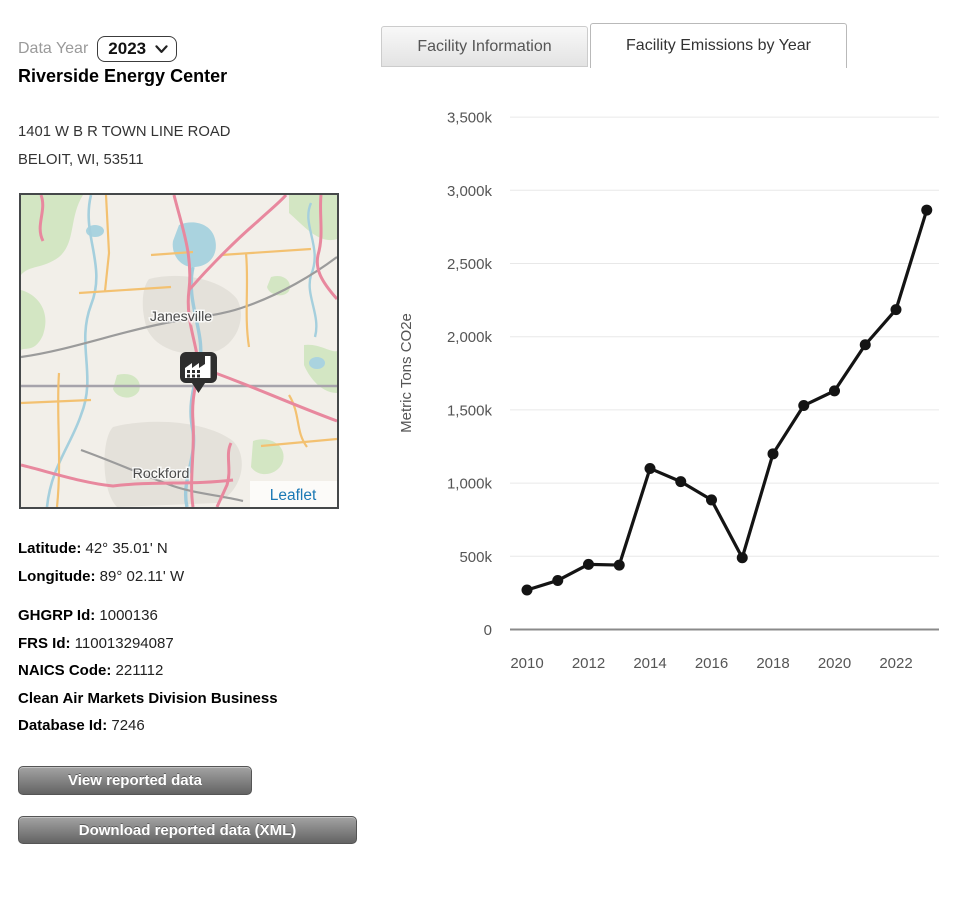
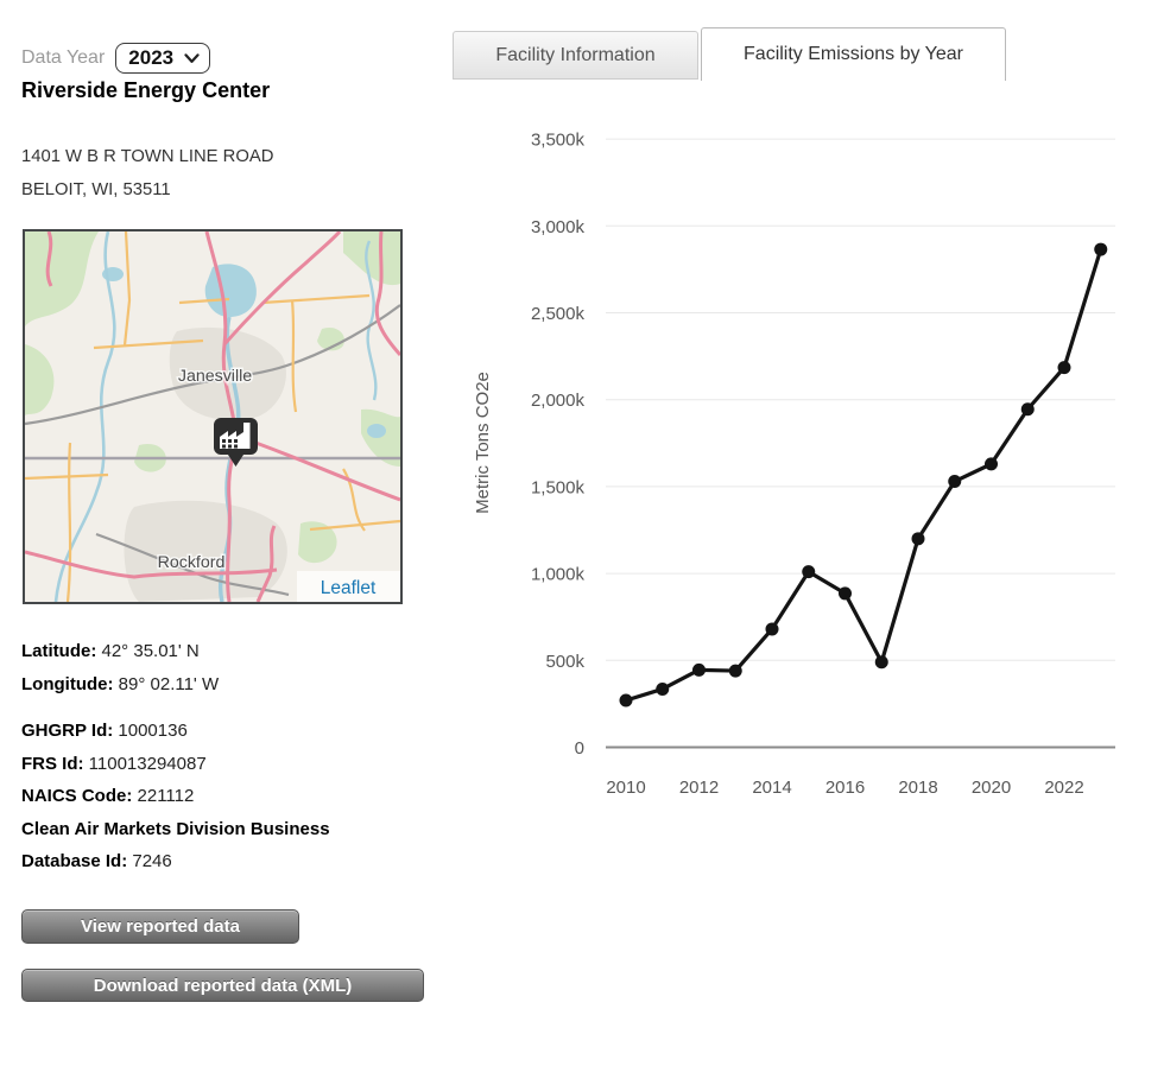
2014: 1100k -> 680k
